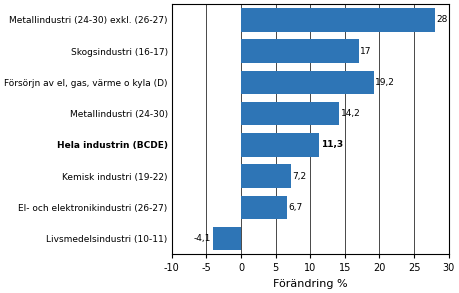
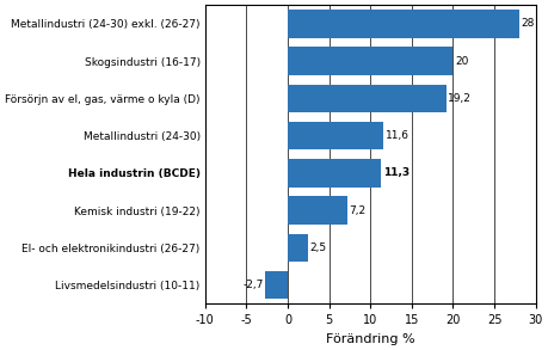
Skogsindustri (16-17): 17 -> 20
Metallindustri (24-30): 14,2 -> 11,6
El- och elektronikindustri (26-27): 6,7 -> 2,5
Livsmedelsindustri (10-11): -4,1 -> -2,7
